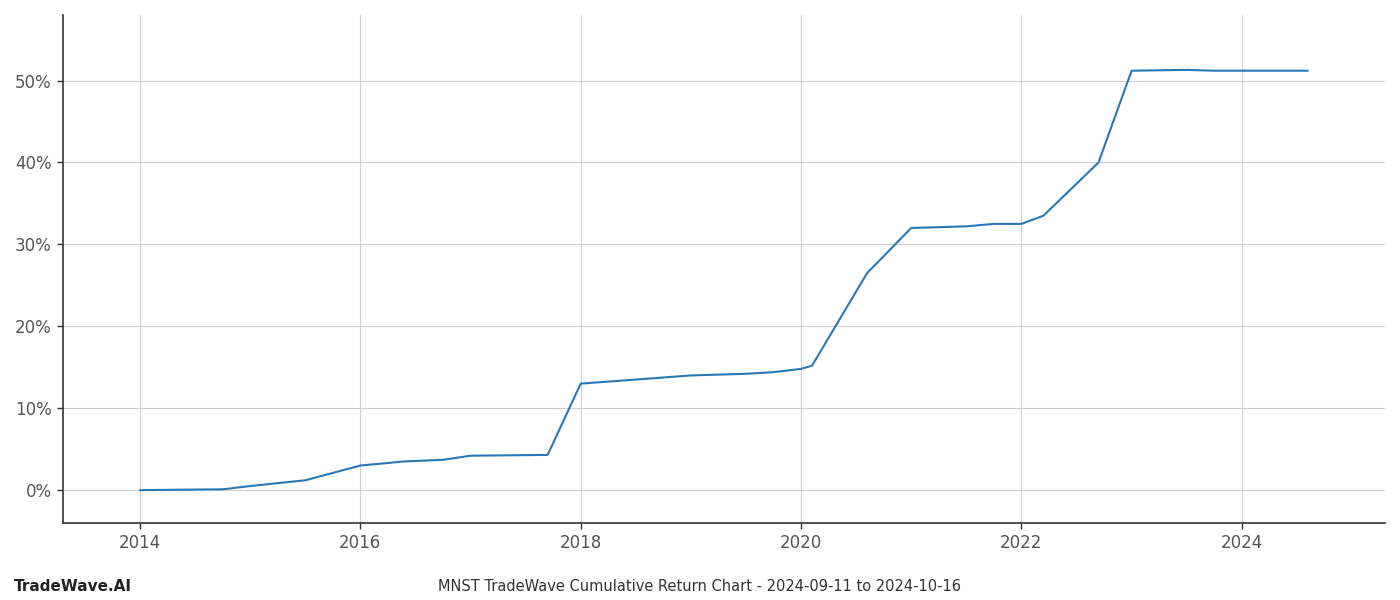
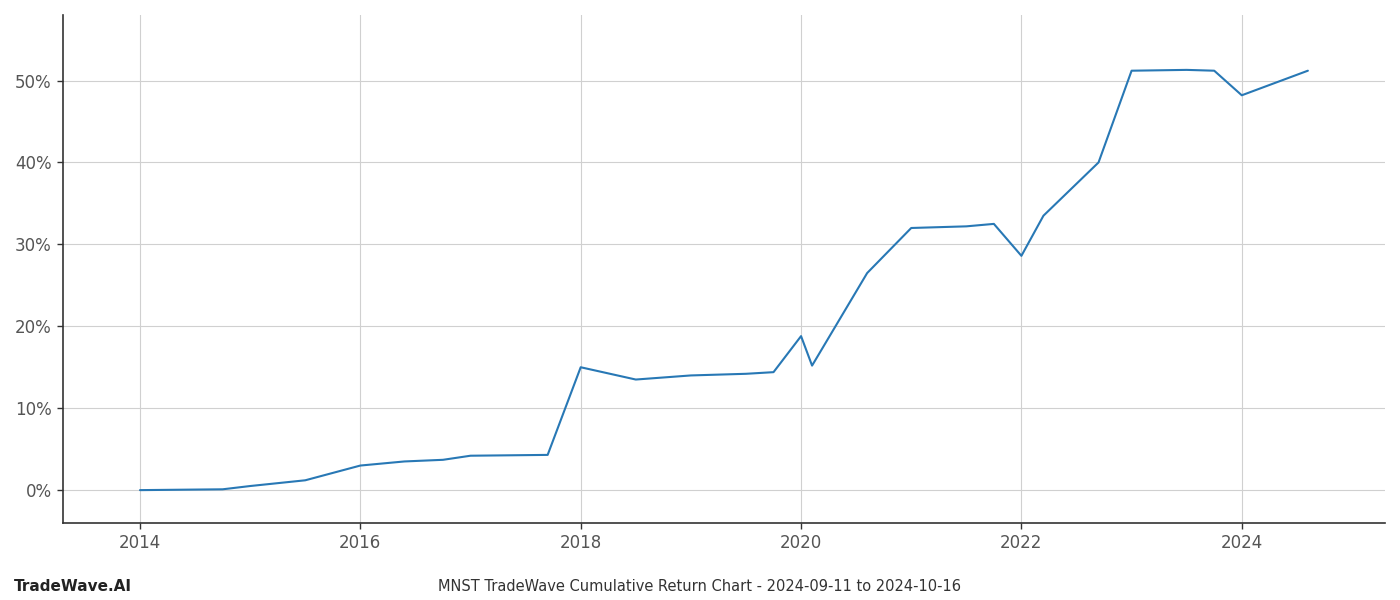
2018: 13.0% -> 15.0%
2020: 14.8% -> 18.8%
2022: 32.5% -> 28.6%
2024: 51.2% -> 48.2%
